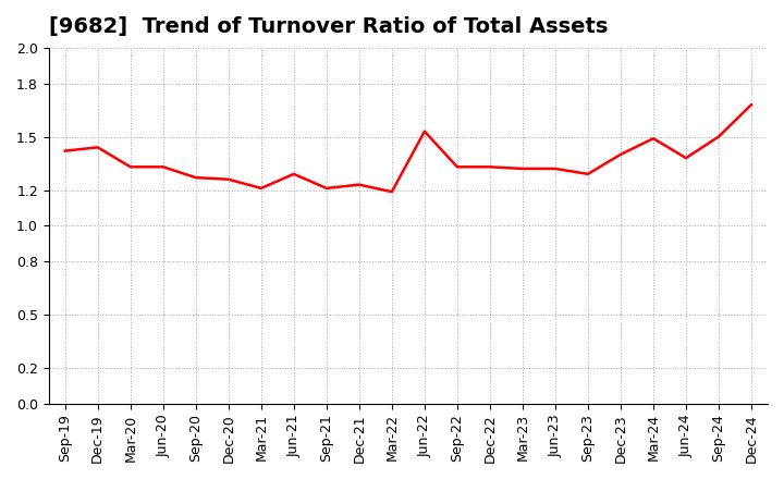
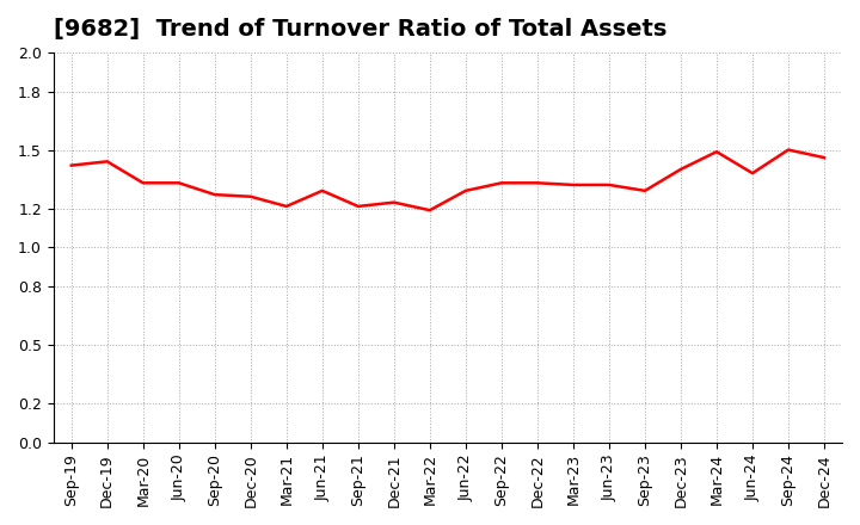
Jun-22: 1.53 -> 1.29
Dec-24: 1.68 -> 1.46
